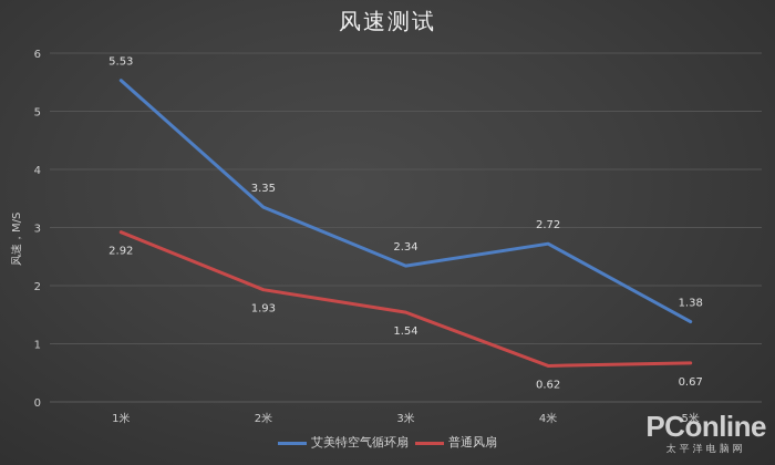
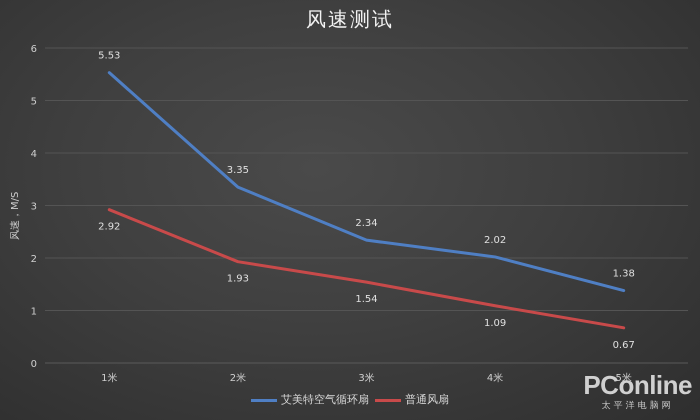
艾美特空气循环扇/4米: 2.72 -> 2.02
普通风扇/4米: 0.62 -> 1.09
